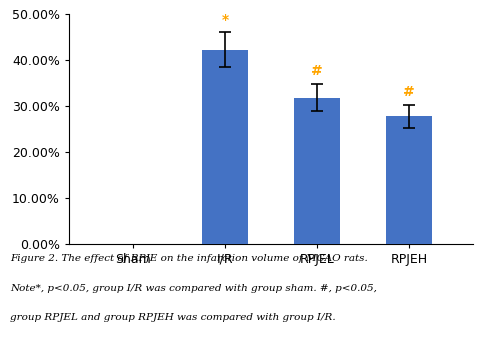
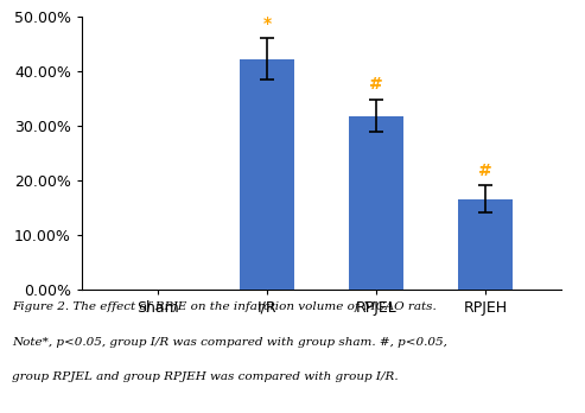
RPJEH: 27.7% -> 16.5%
